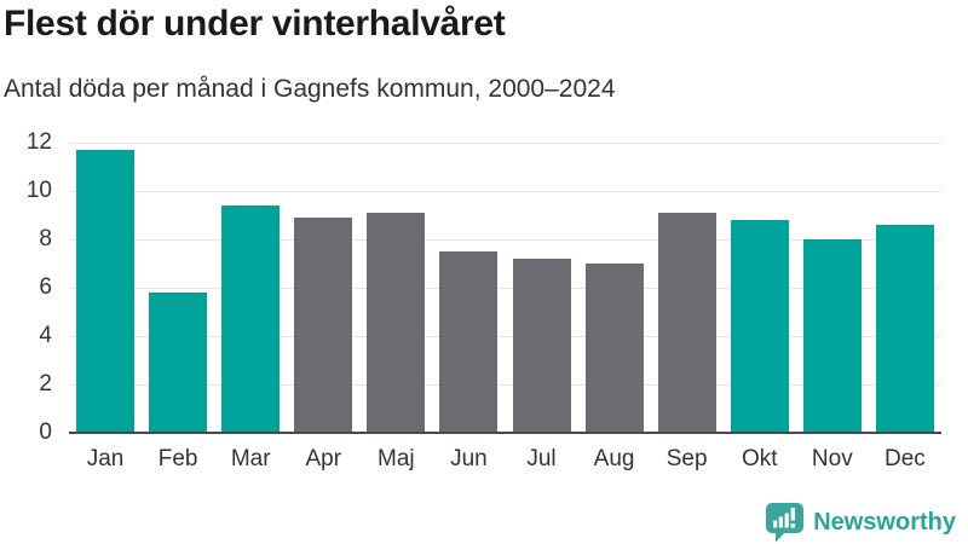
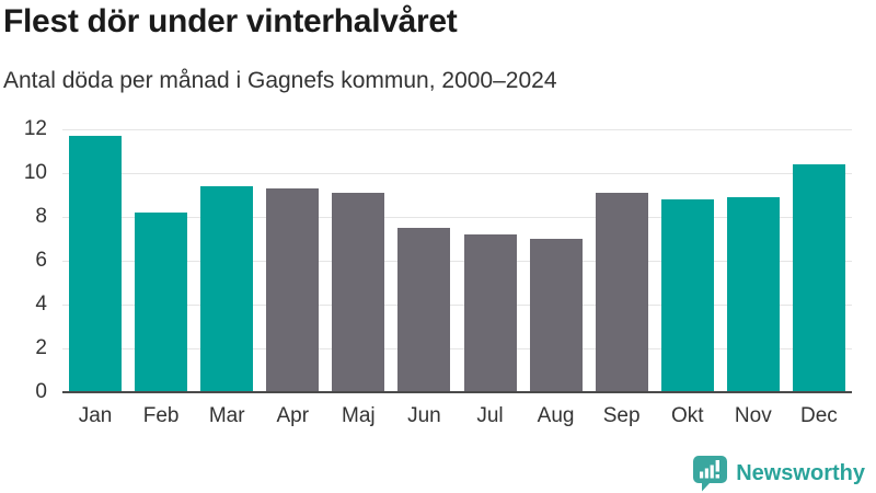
Feb: 5.8 -> 8.2
Apr: 8.9 -> 9.3
Nov: 8.0 -> 8.9
Dec: 8.6 -> 10.4
